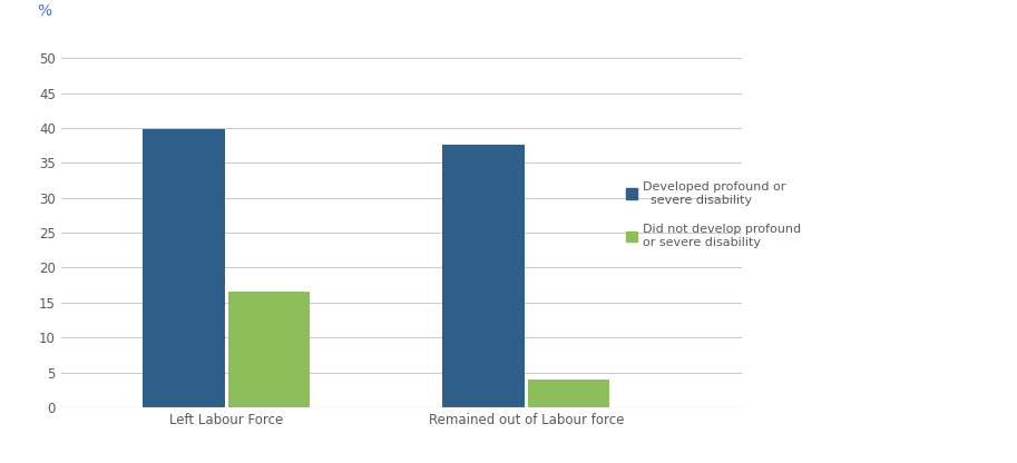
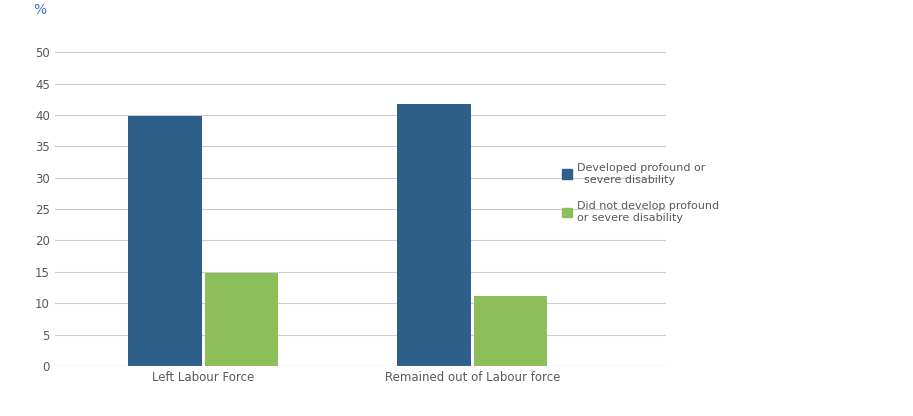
Did not develop profound or severe disability/Left Labour Force: 16.6 -> 14.8
Developed profound or severe disability/Remained out of Labour force: 37.6 -> 41.8
Did not develop profound or severe disability/Remained out of Labour force: 4.0 -> 11.1
